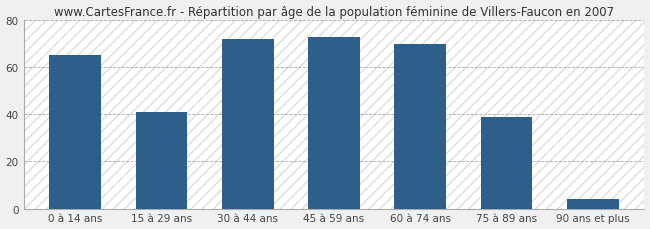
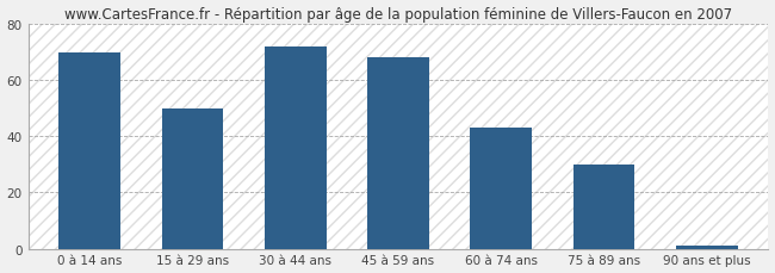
0 à 14 ans: 65 -> 70
15 à 29 ans: 41 -> 50
45 à 59 ans: 73 -> 68
60 à 74 ans: 70 -> 43
75 à 89 ans: 39 -> 30
90 ans et plus: 4 -> 1
